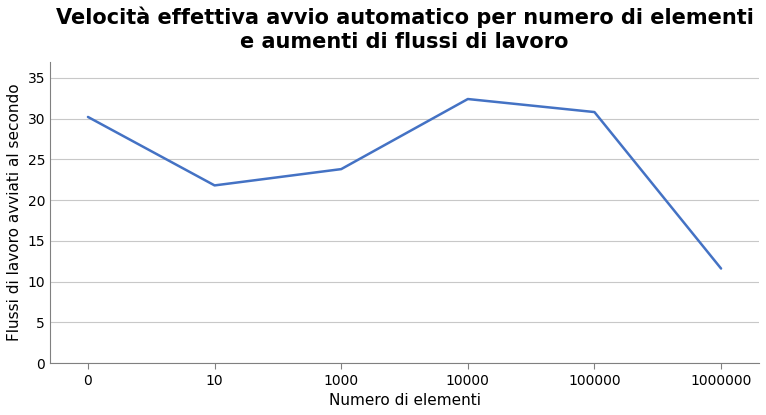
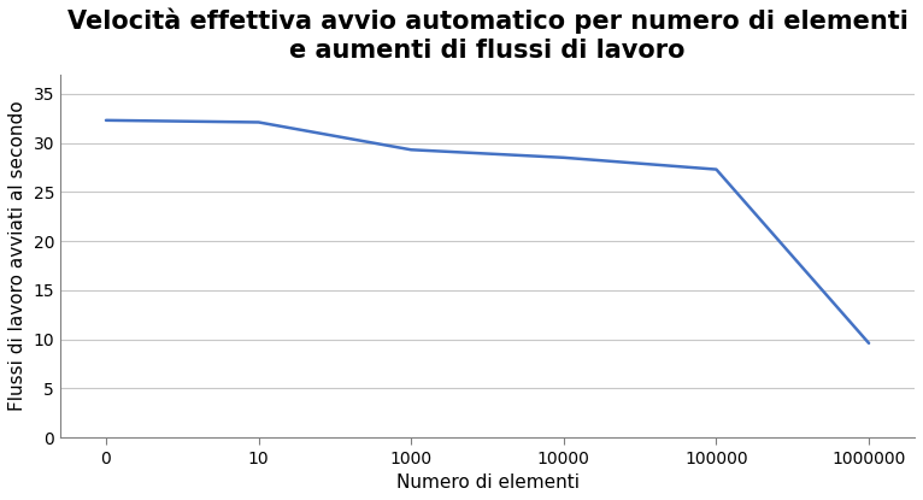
0: 30.2 -> 32.3
10: 21.8 -> 32.1
1000: 23.8 -> 29.3
10000: 32.4 -> 28.5
100000: 30.8 -> 27.3
1000000: 11.6 -> 9.6
